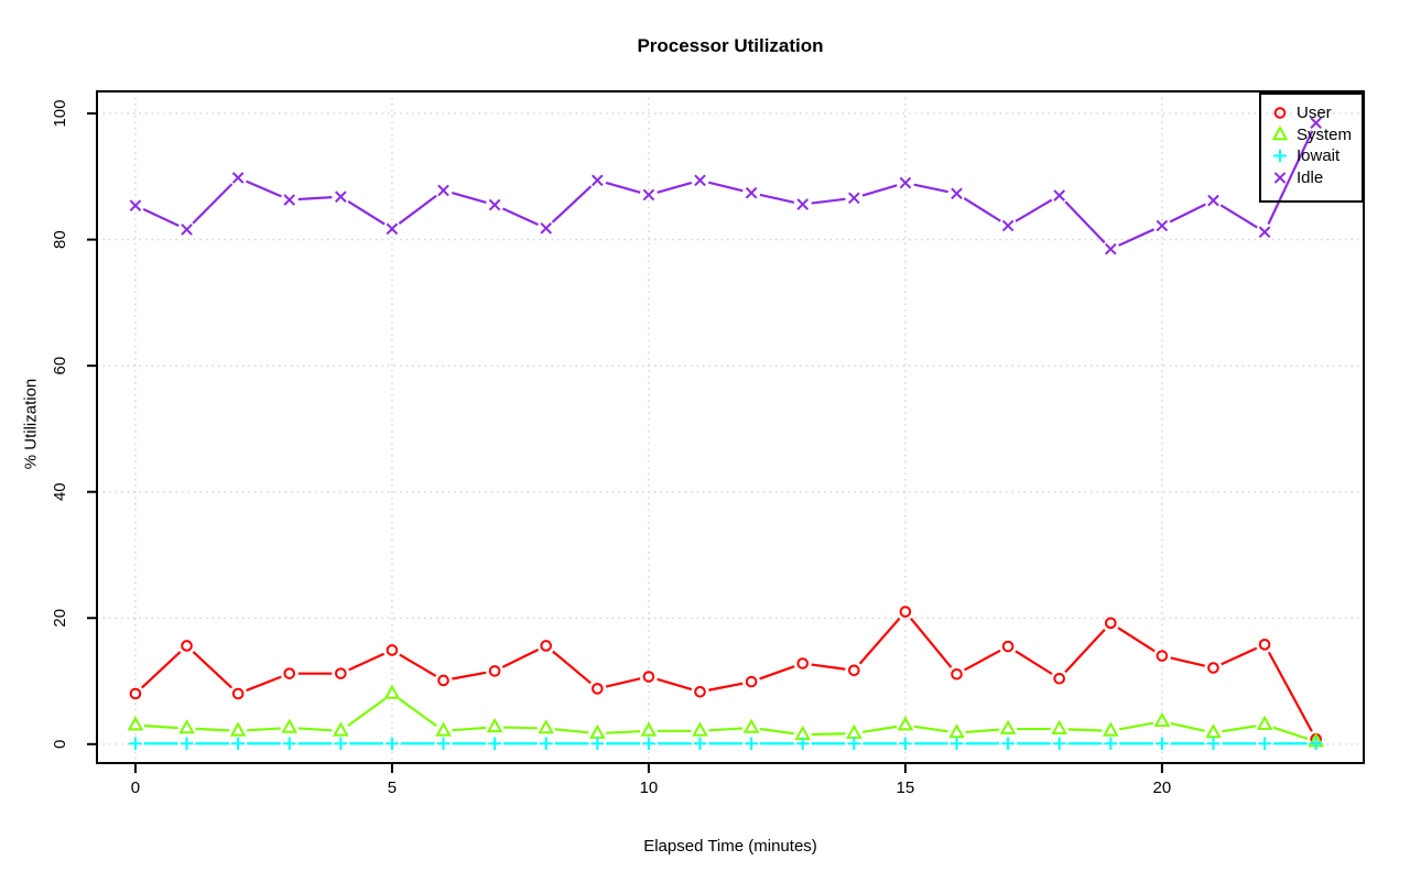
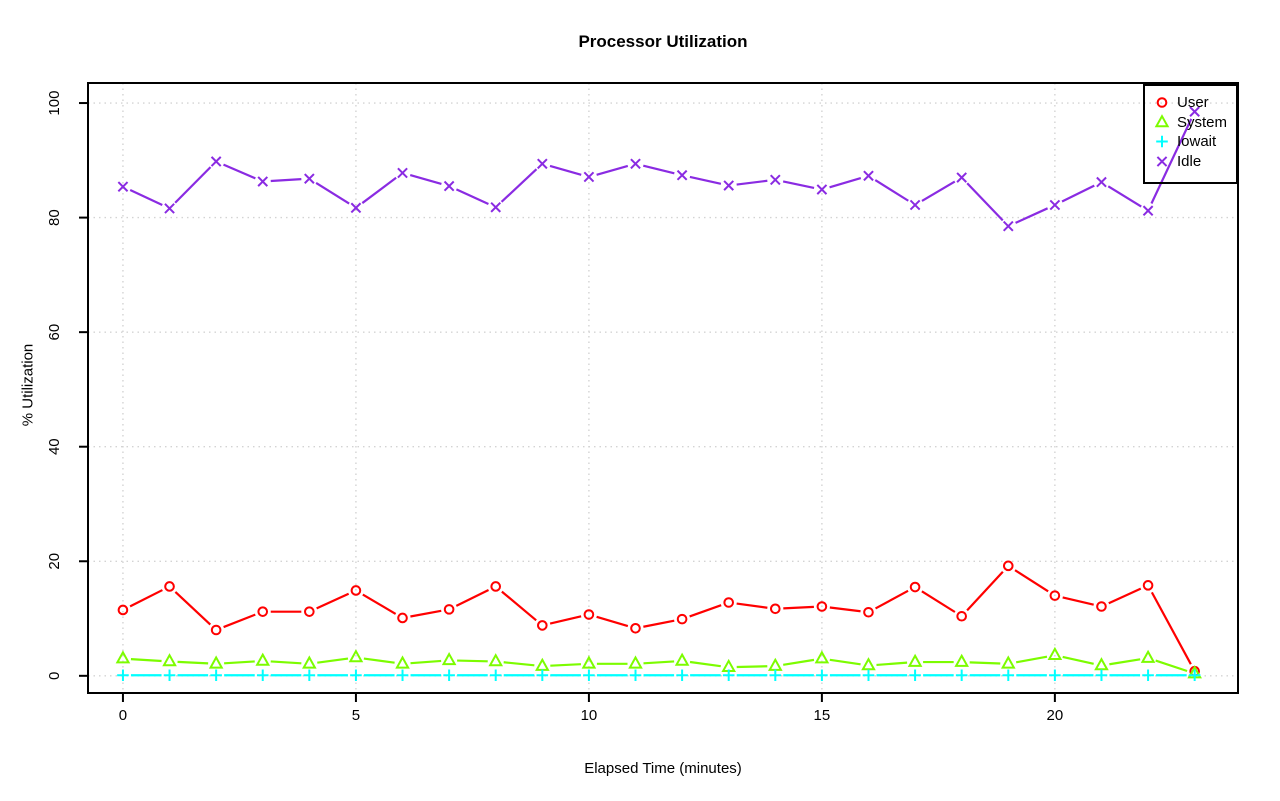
User/0: 8 -> 12
System/5: 8 -> 3
User/15: 21 -> 12
Idle/15: 89 -> 85
